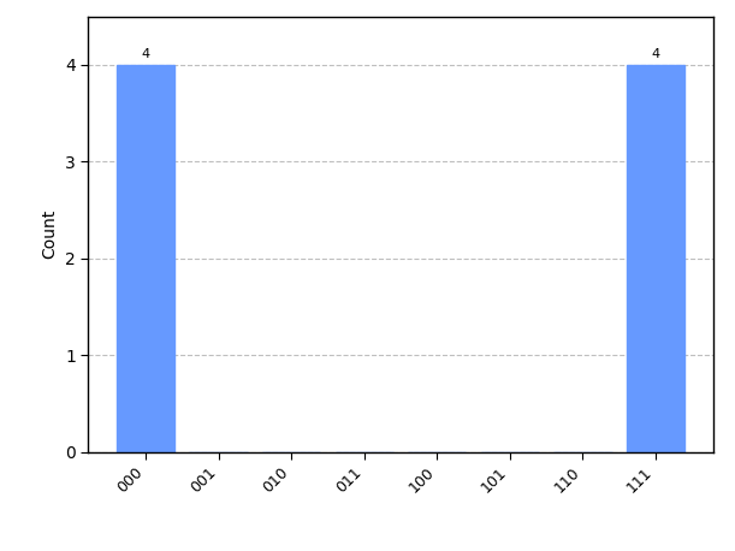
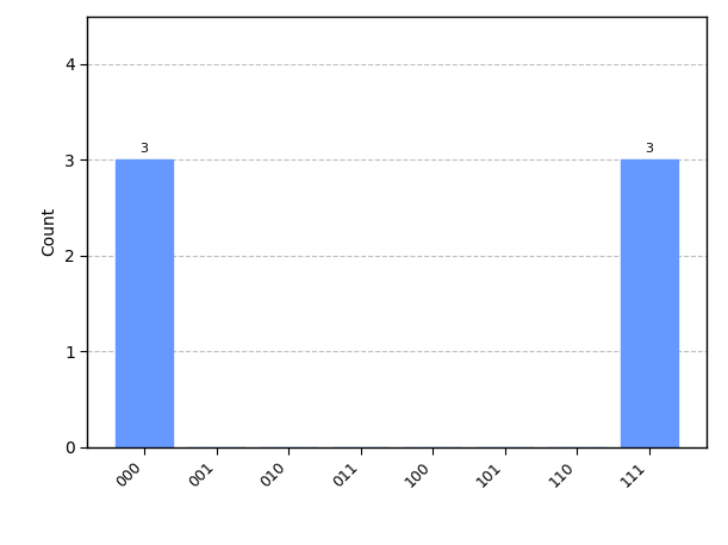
000: 4 -> 3
111: 4 -> 3
